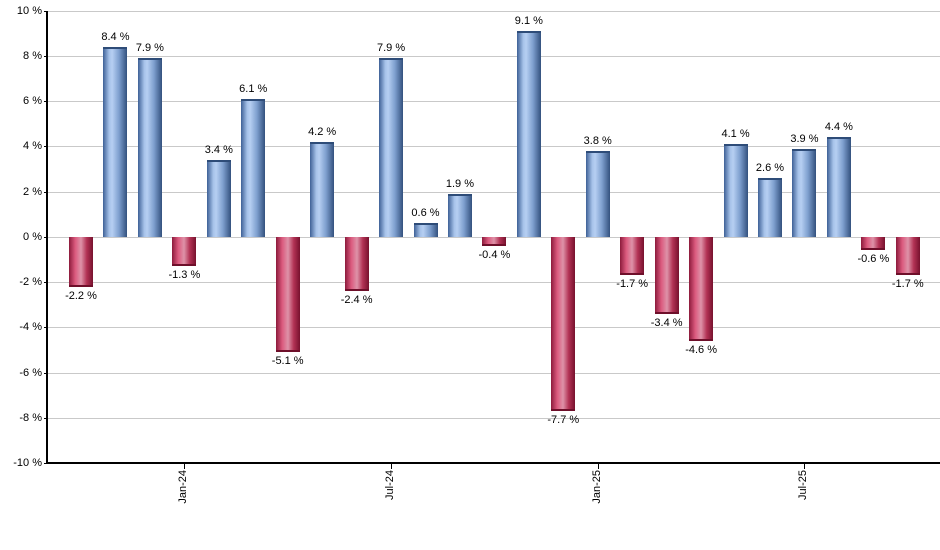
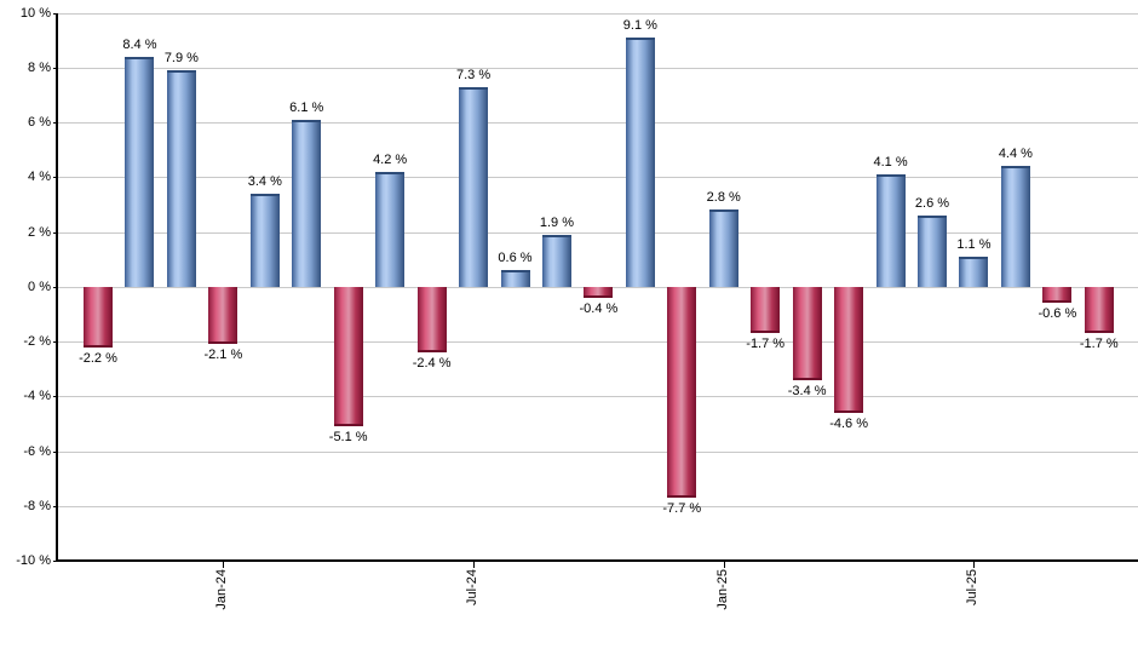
Jan-24: -1.3 -> -2.1
Jul-24: 7.9 -> 7.3
Jan-25: 3.8 -> 2.8
Jul-25: 3.9 -> 1.1
